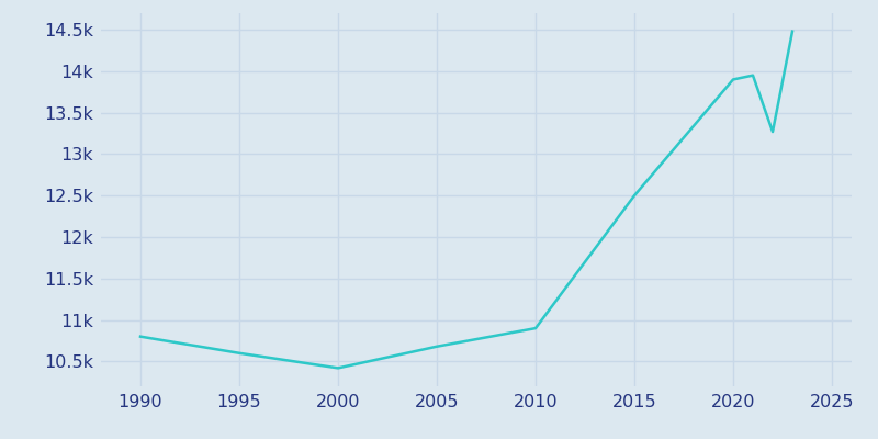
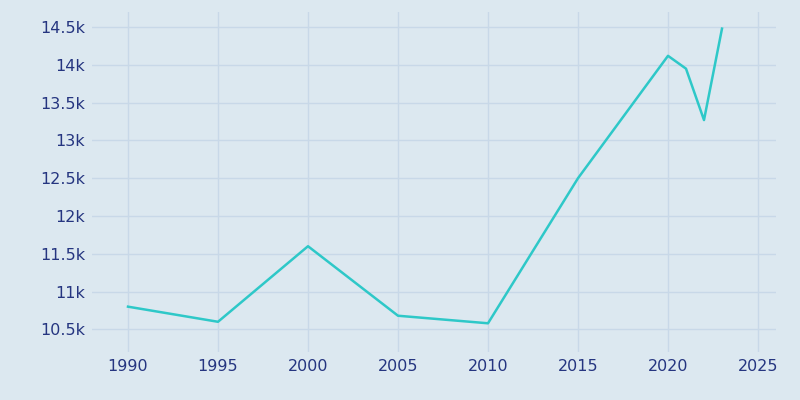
2000: 10.42k -> 11.60k
2010: 10.90k -> 10.58k
2020: 13.90k -> 14.12k
